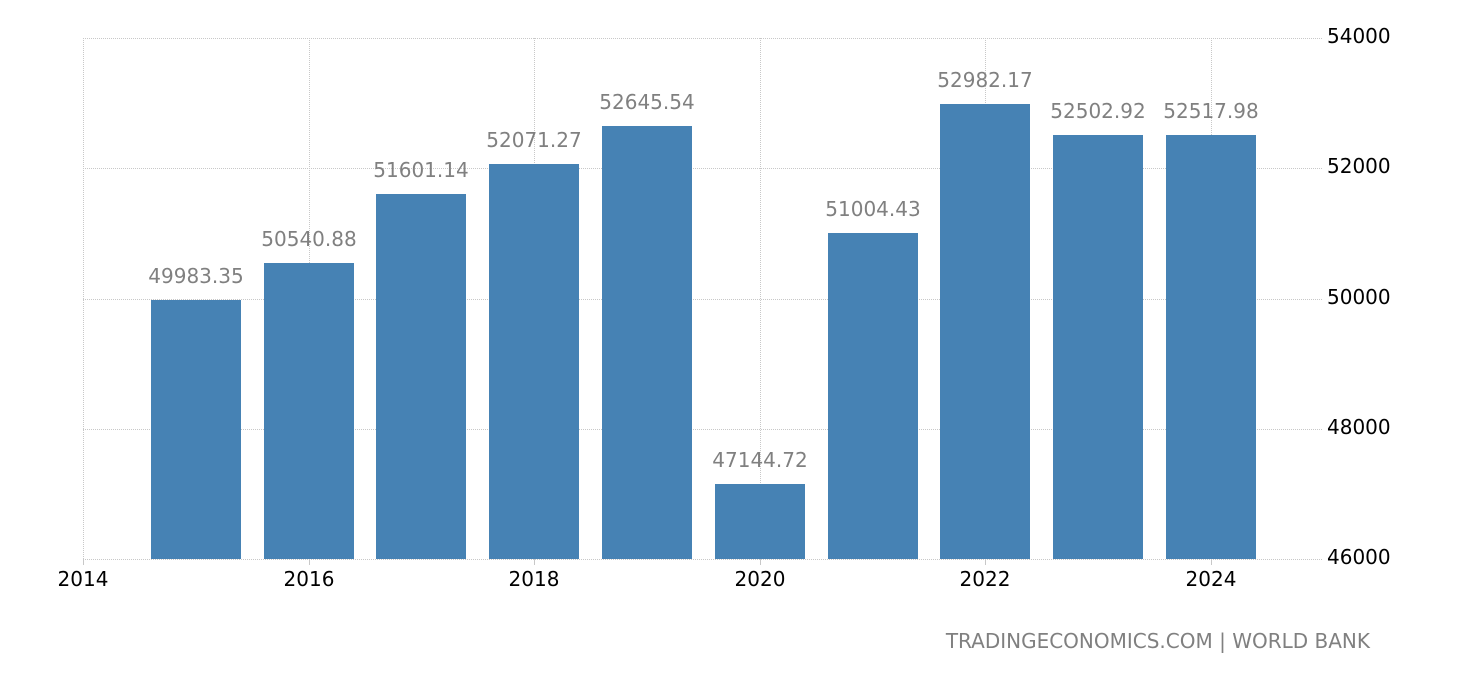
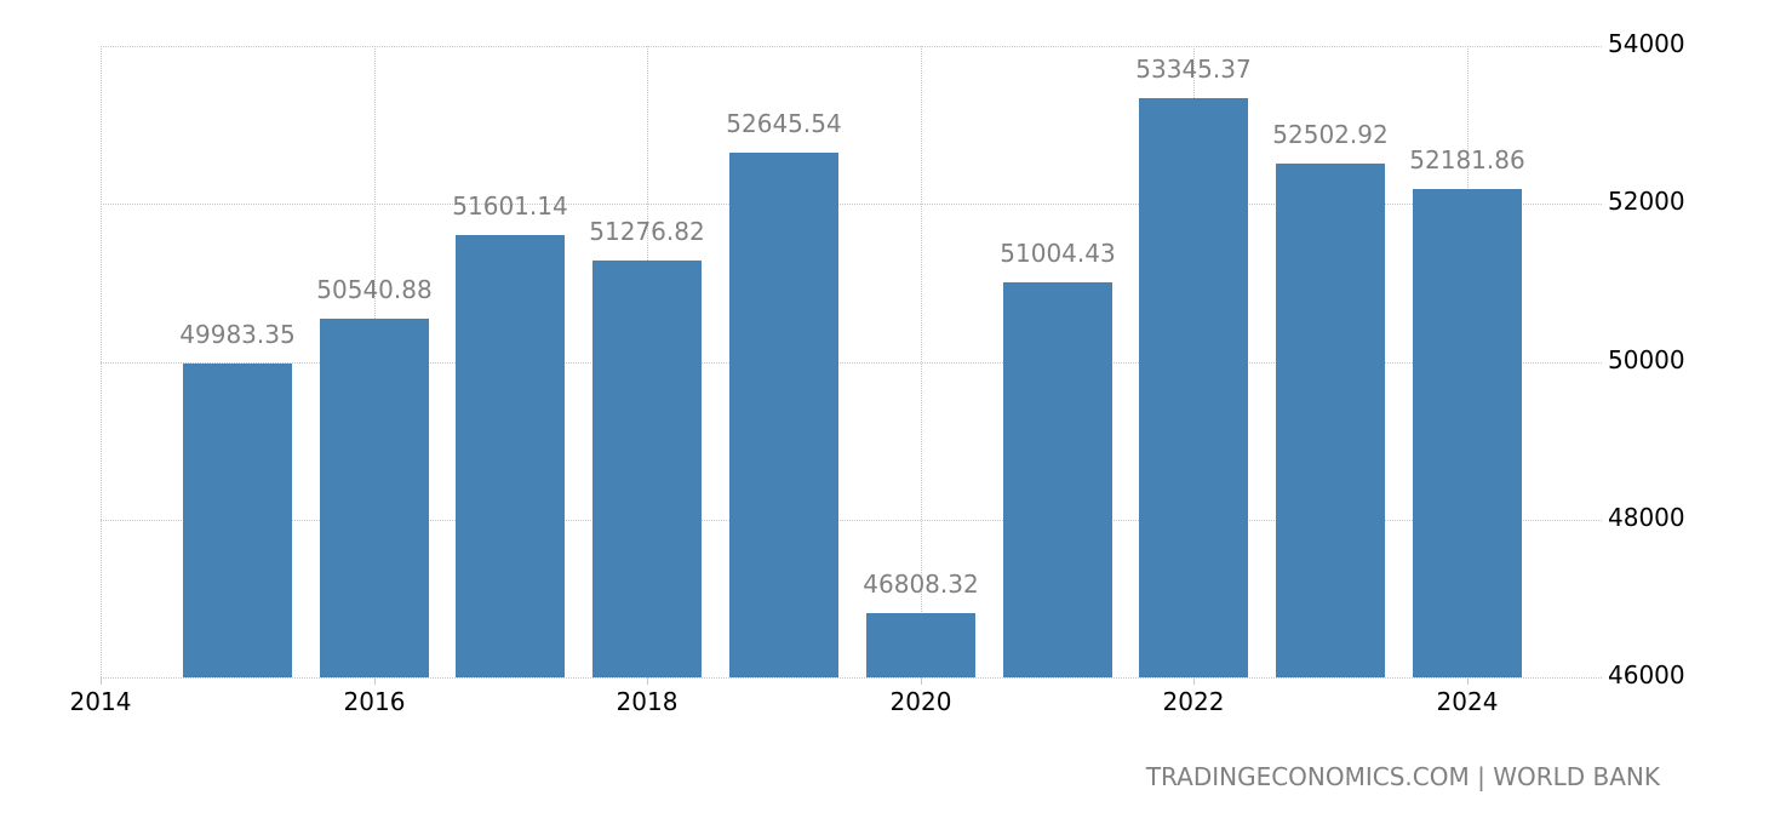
2018: 52071.27 -> 51276.82
2020: 47144.72 -> 46808.32
2022: 52982.17 -> 53345.37
2024: 52517.98 -> 52181.86
